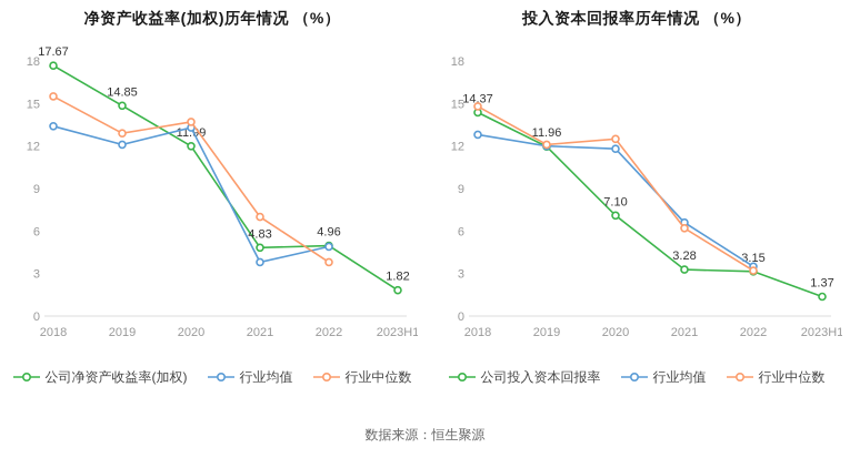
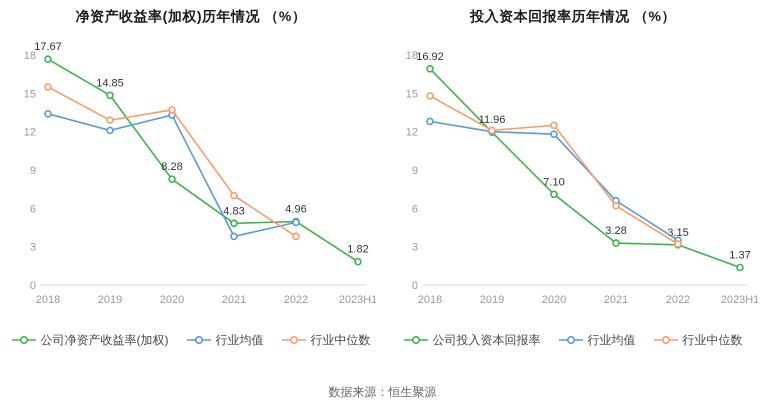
净资产收益率(加权)历年情况 （%）/公司净资产收益率(加权)/2020: 11.99 -> 8.28
投入资本回报率历年情况 （%）/公司投入资本回报率/2018: 14.37 -> 16.92
